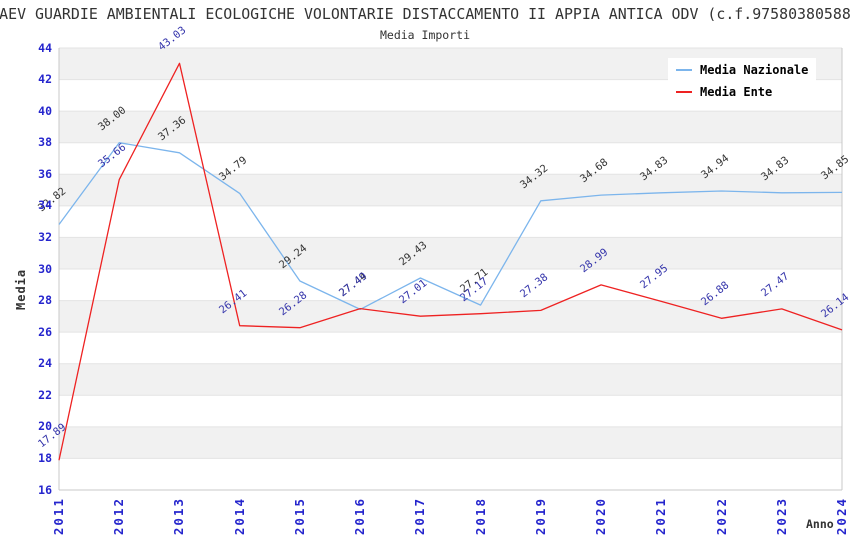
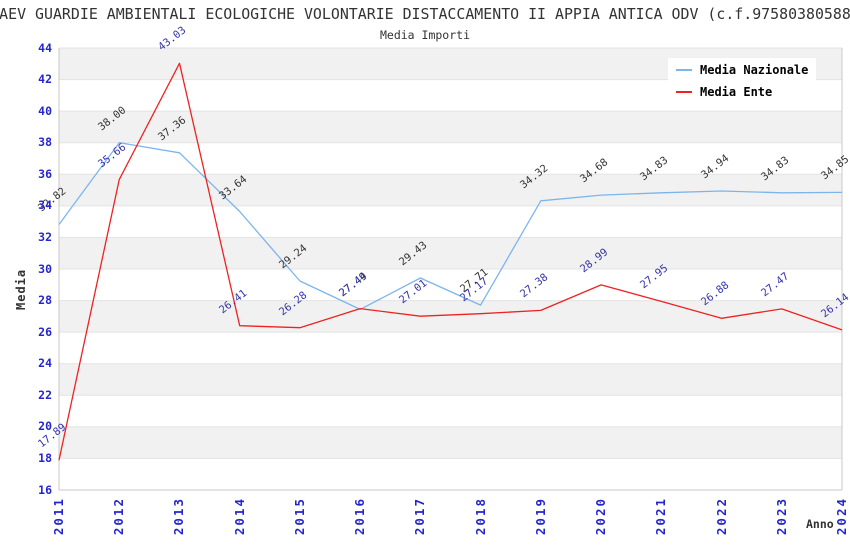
Media Nazionale/2014: 34.79 -> 33.64
